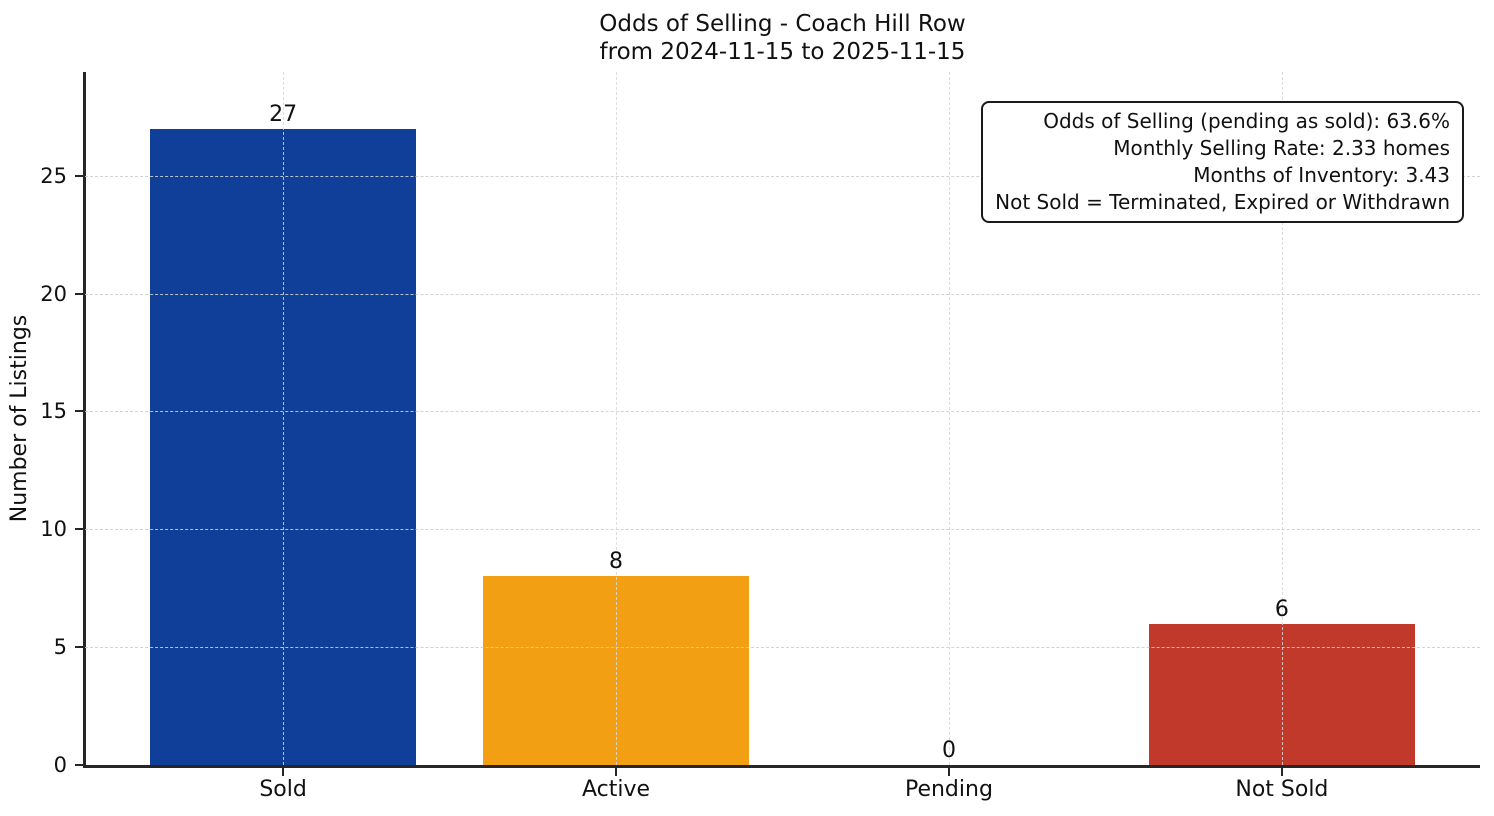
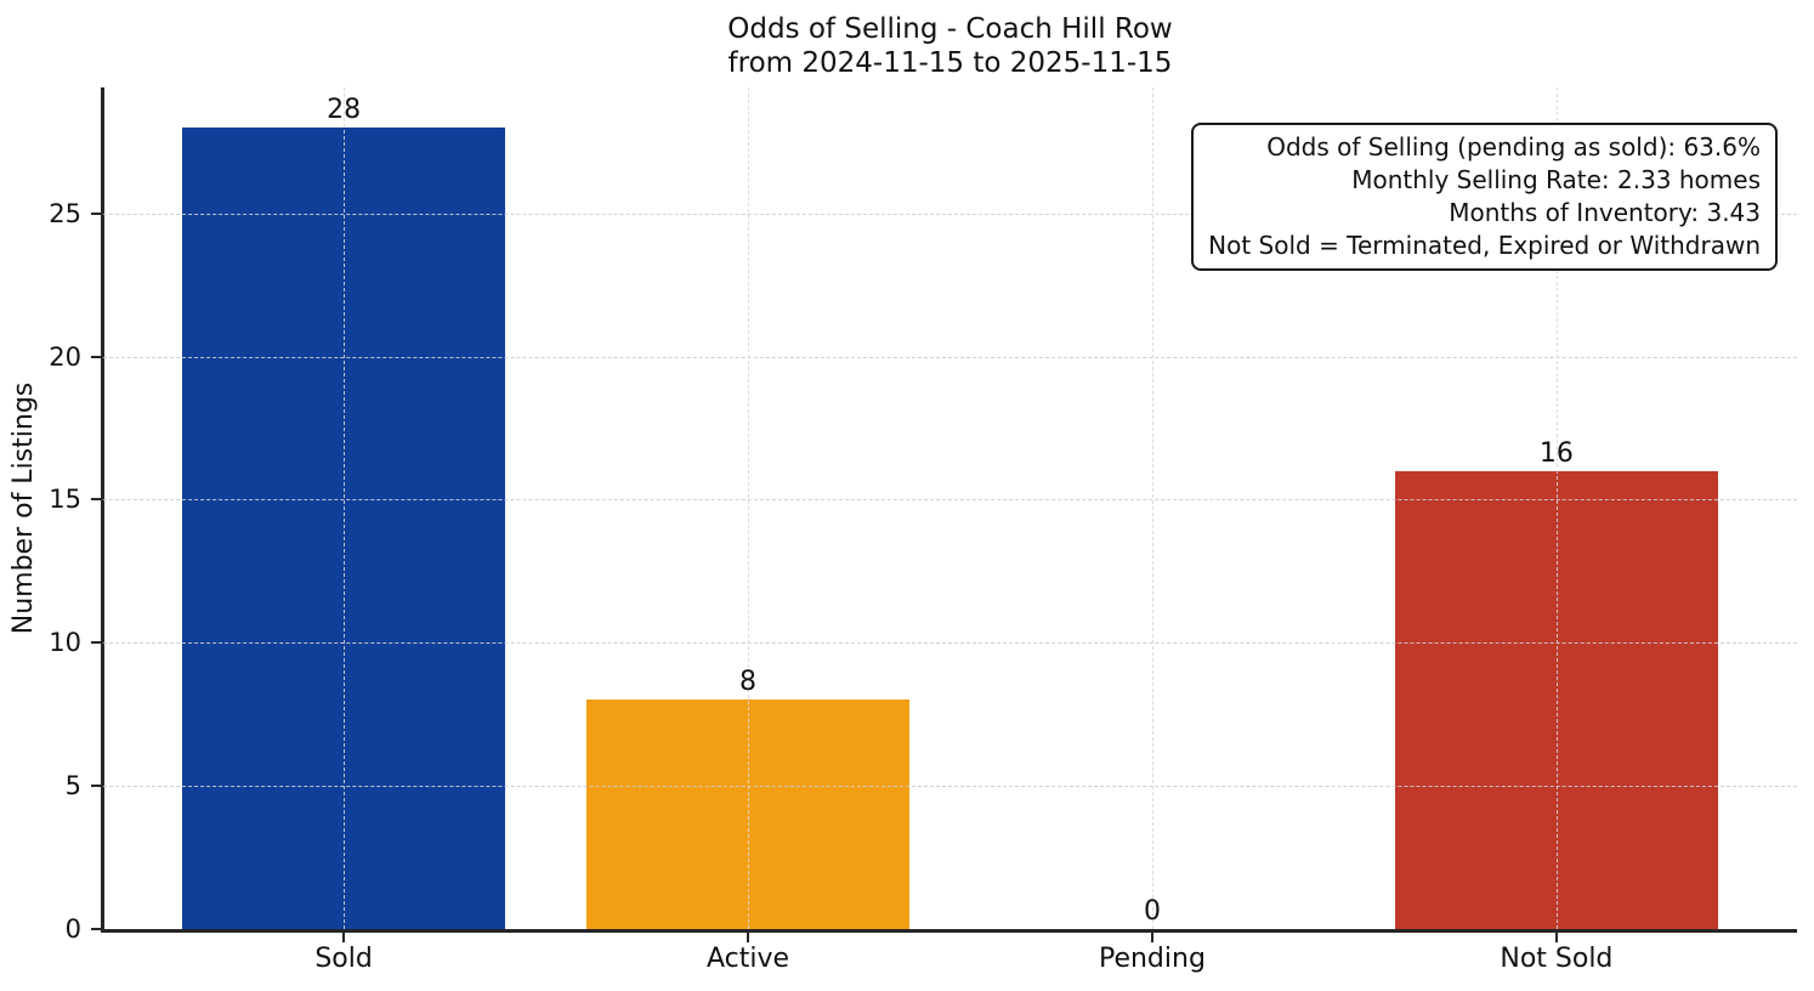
Sold: 27 -> 28
Not Sold: 6 -> 16
